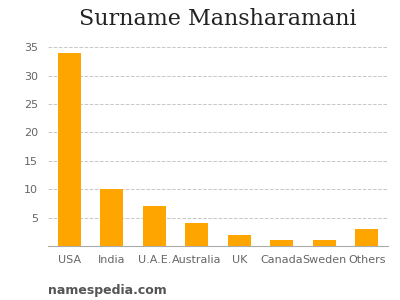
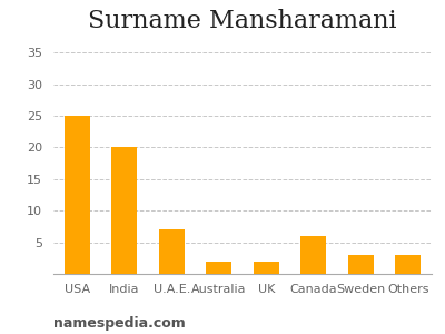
USA: 34 -> 25
India: 10 -> 20
Australia: 4 -> 2
Canada: 1 -> 6
Sweden: 1 -> 3
